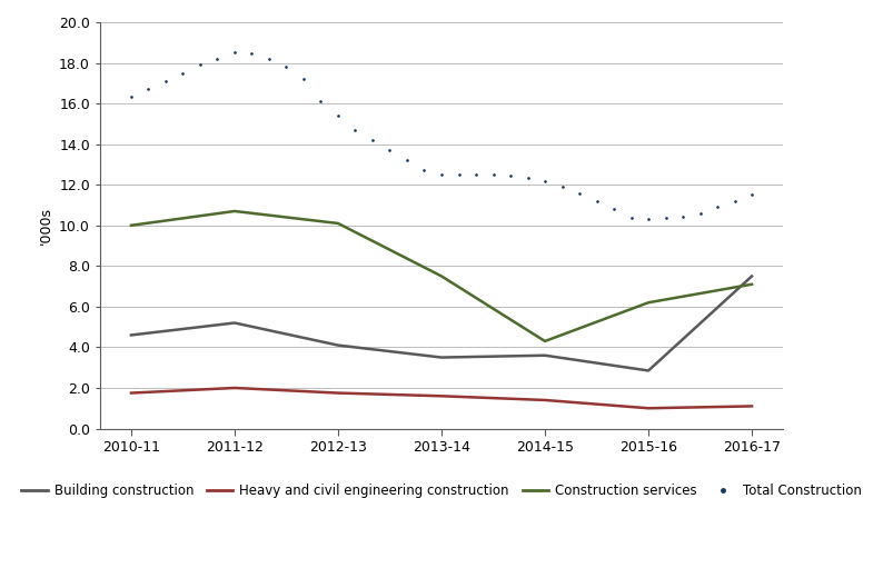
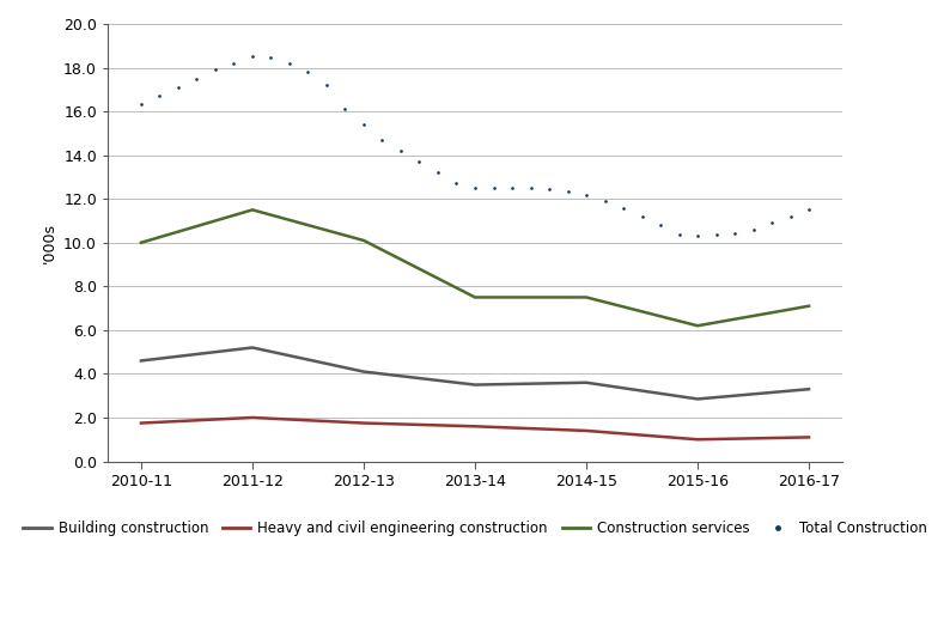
Construction services/2011-12: 10.7 -> 11.5
Construction services/2014-15: 4.3 -> 7.5
Building construction/2016-17: 7.5 -> 3.3
